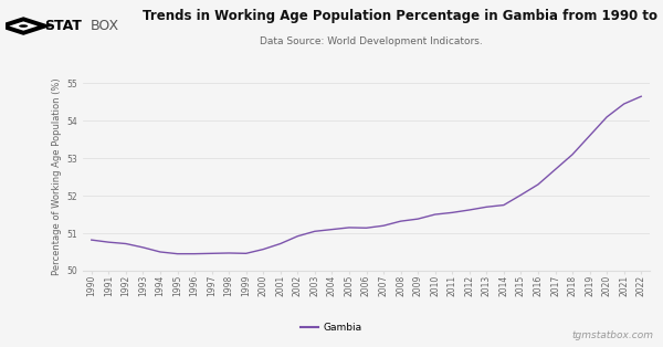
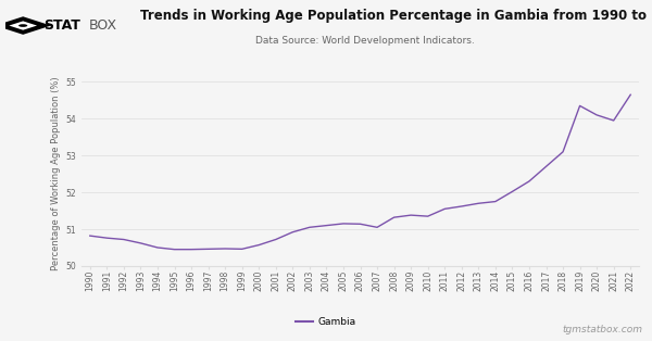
2007: 51.20 -> 51.05
2010: 51.50 -> 51.35
2019: 53.60 -> 54.35
2021: 54.45 -> 53.95
